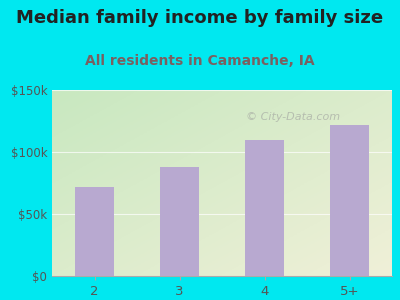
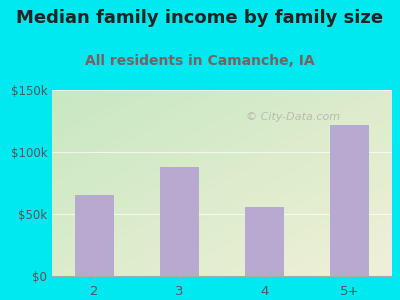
2: $72k -> $65k
4: $110k -> $56k
